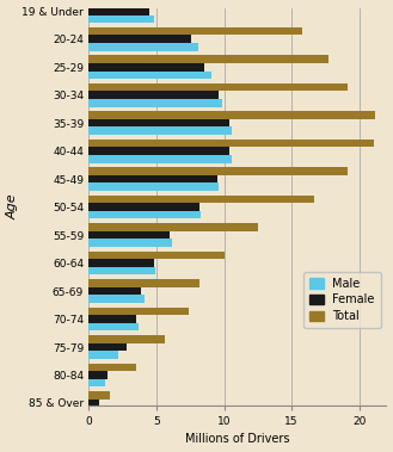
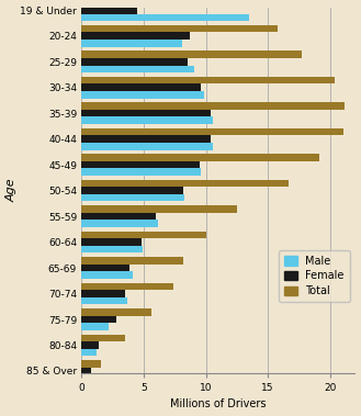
Male/19 & Under: 4.8 -> 13.5
Female/20-24: 7.6 -> 8.7
Total/30-34: 19.1 -> 20.4
